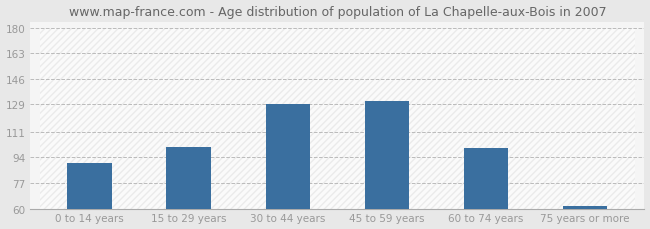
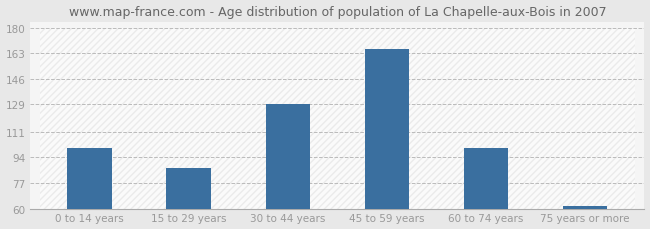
0 to 14 years: 90 -> 100
15 to 29 years: 101 -> 87
45 to 59 years: 131 -> 166
